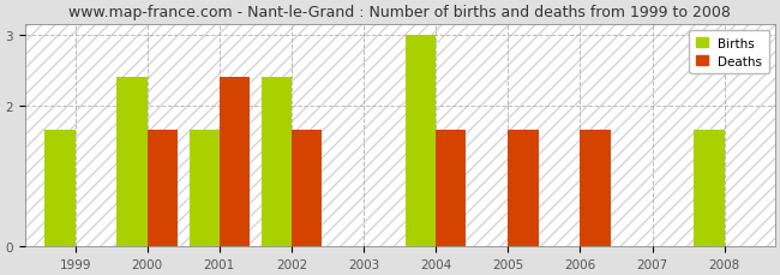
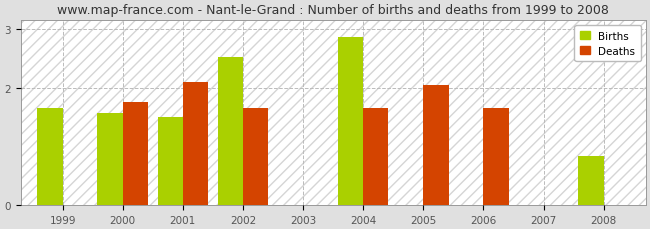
Births/2000: 2.40 -> 1.56
Deaths/2000: 1.65 -> 1.76
Births/2001: 1.65 -> 1.50
Deaths/2001: 2.40 -> 2.10
Births/2002: 2.40 -> 2.52
Births/2004: 3.00 -> 2.86
Deaths/2005: 1.65 -> 2.04
Births/2008: 1.65 -> 0.84
